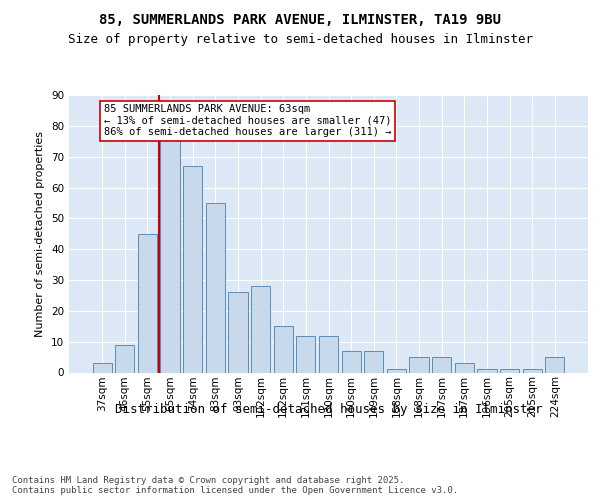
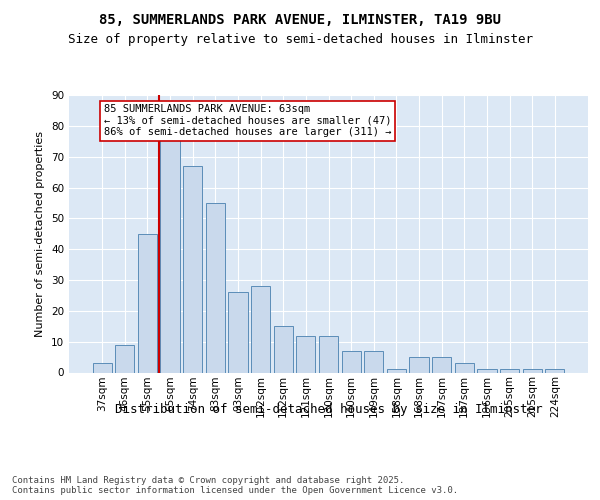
224sqm: 5 -> 1
